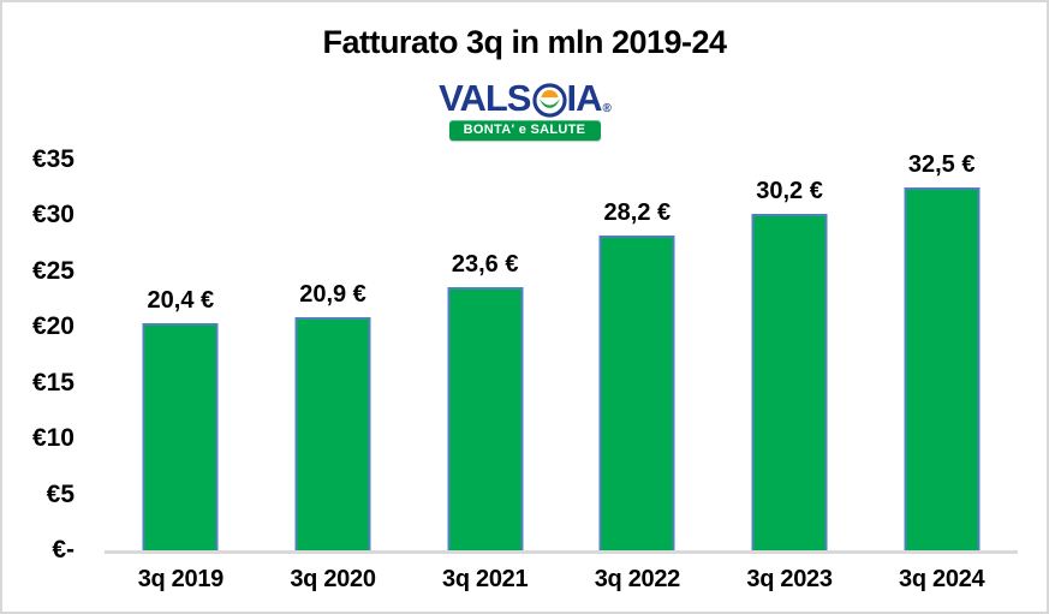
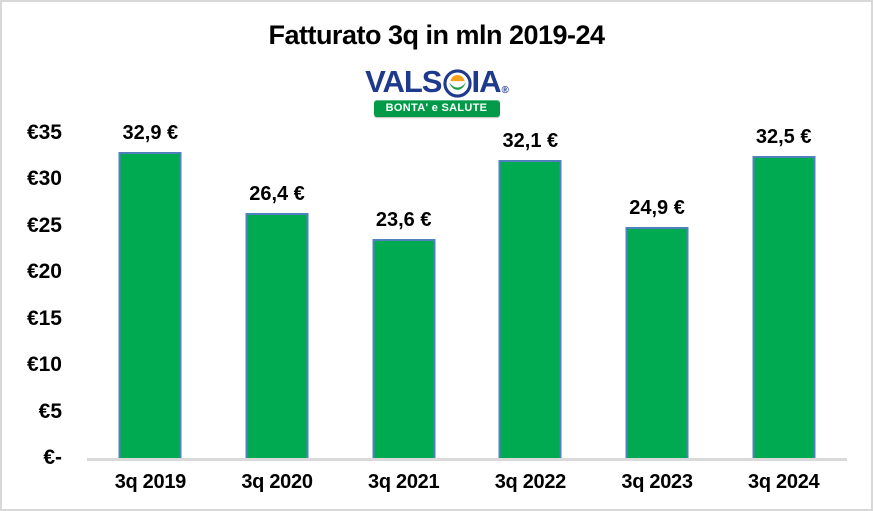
3q 2019: 20,4 -> 32,9
3q 2020: 20,9 -> 26,4
3q 2022: 28,2 -> 32,1
3q 2023: 30,2 -> 24,9
